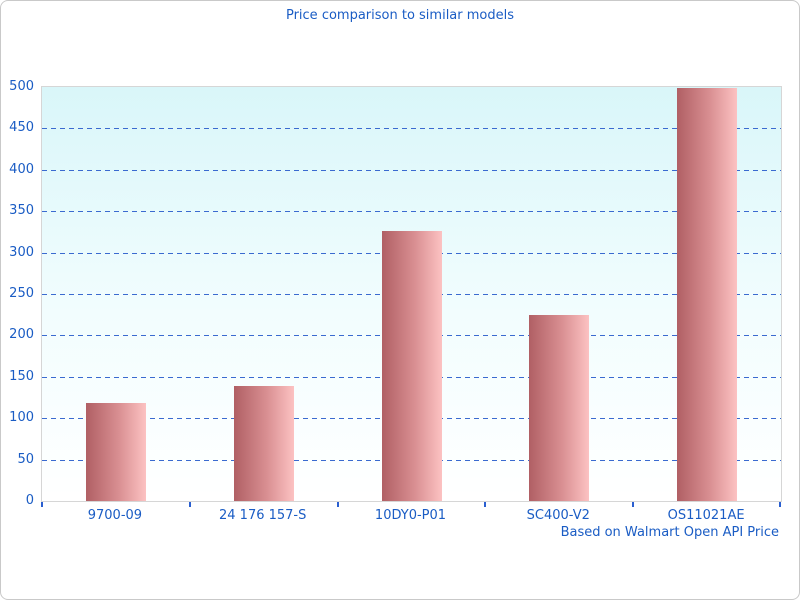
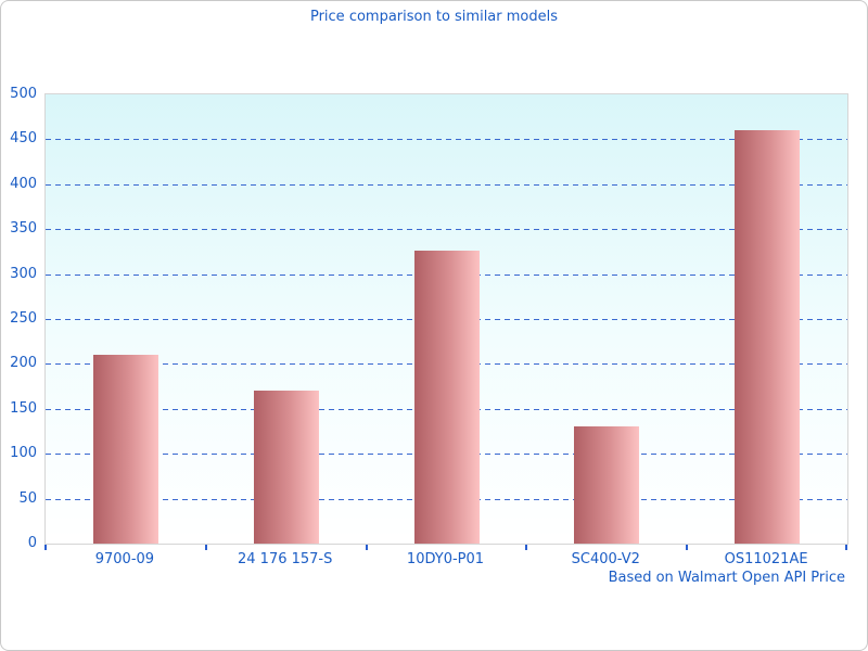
9700-09: 120 -> 210
24 176 157-S: 140 -> 170
SC400-V2: 220 -> 130
OS11021AE: 500 -> 460
